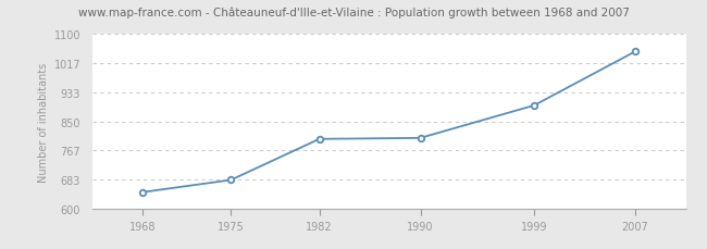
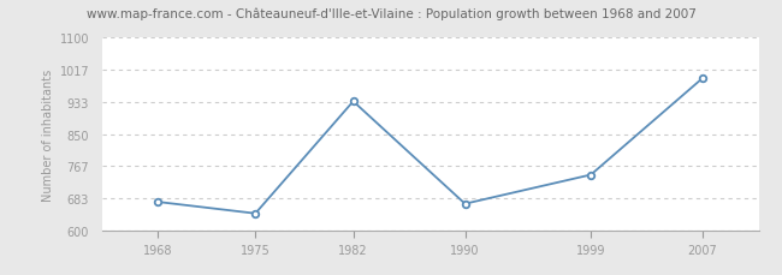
1968: 648 -> 675
1975: 683 -> 645
1982: 800 -> 935
1990: 803 -> 670
1999: 896 -> 745
2007: 1050 -> 995
